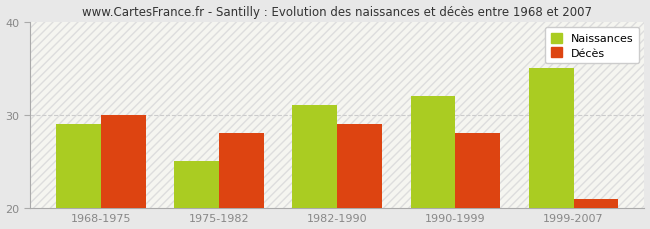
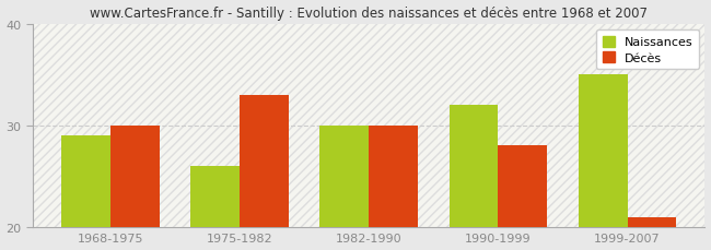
Naissances/1975-1982: 25 -> 26
Décès/1975-1982: 28 -> 33
Naissances/1982-1990: 31 -> 30
Décès/1982-1990: 29 -> 30
